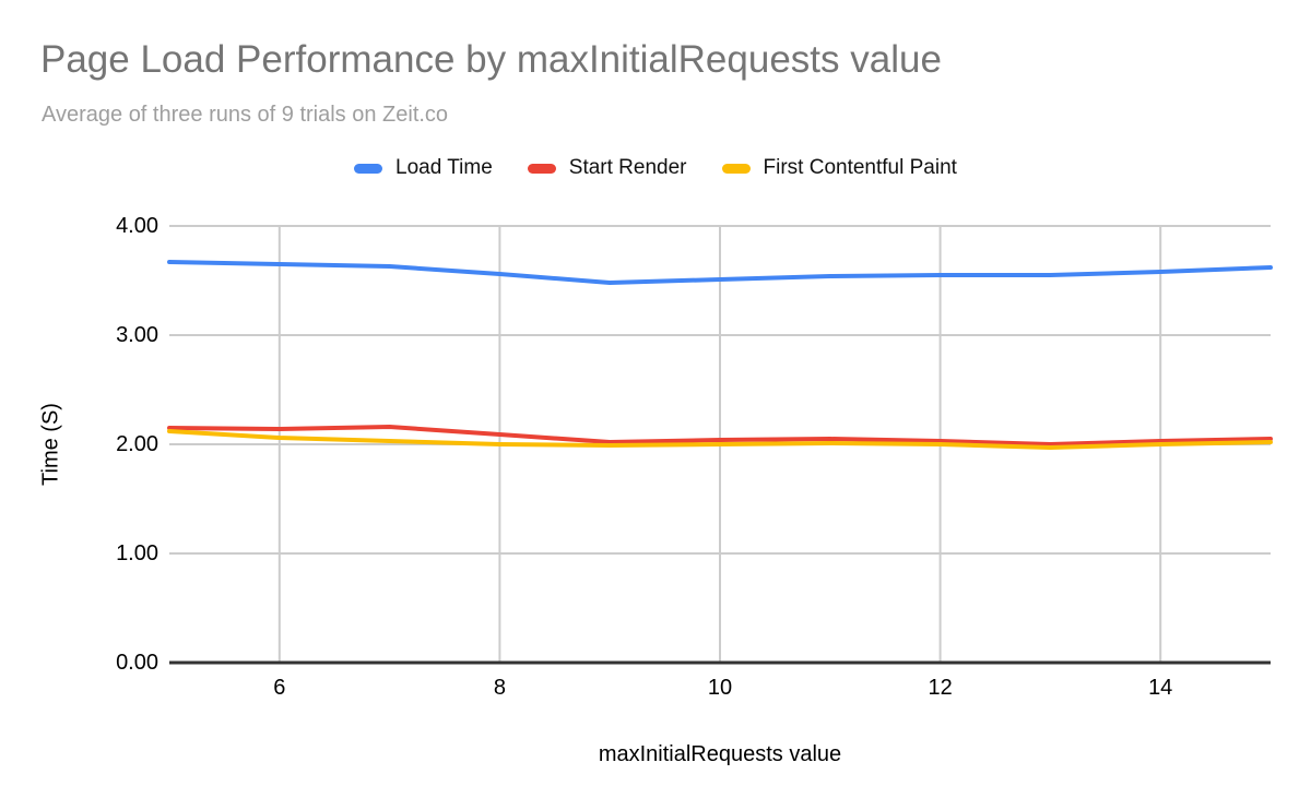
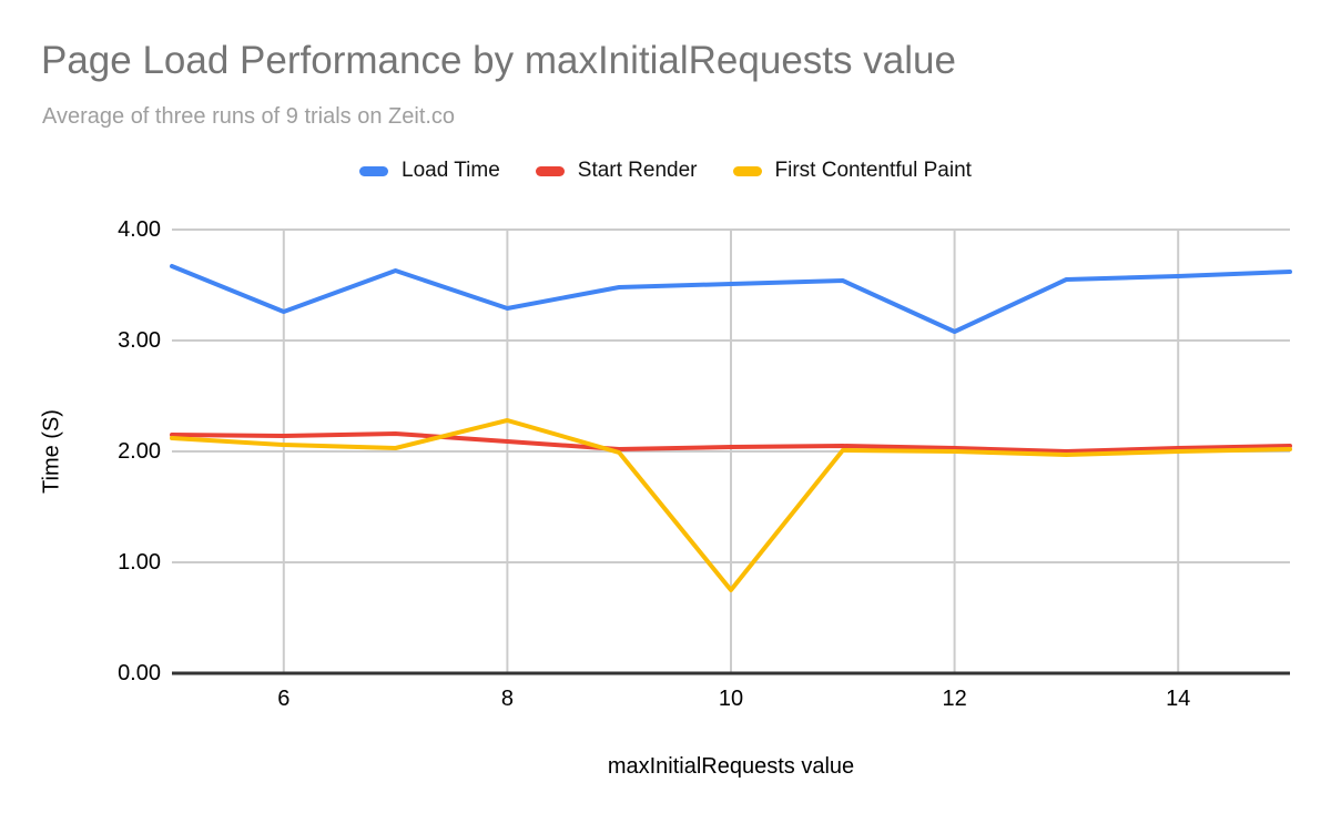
Load Time/6: 3.65 -> 3.26
Load Time/8: 3.56 -> 3.29
First Contentful Paint/8: 2.00 -> 2.28
First Contentful Paint/10: 2.00 -> 0.75
Load Time/12: 3.55 -> 3.08
